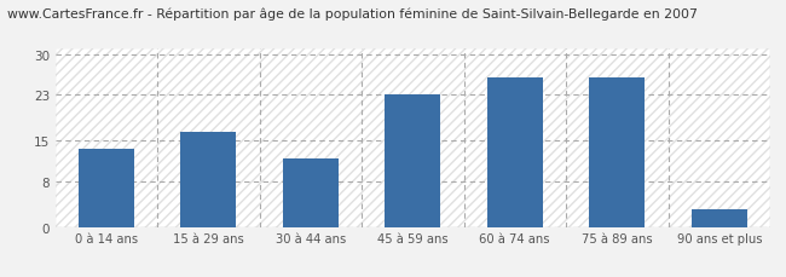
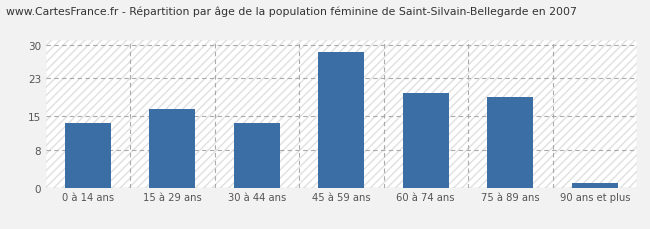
30 à 44 ans: 12.0 -> 13.5
45 à 59 ans: 23.0 -> 28.5
60 à 74 ans: 26.0 -> 20.0
75 à 89 ans: 26.0 -> 19.0
90 ans et plus: 3.0 -> 1.0
